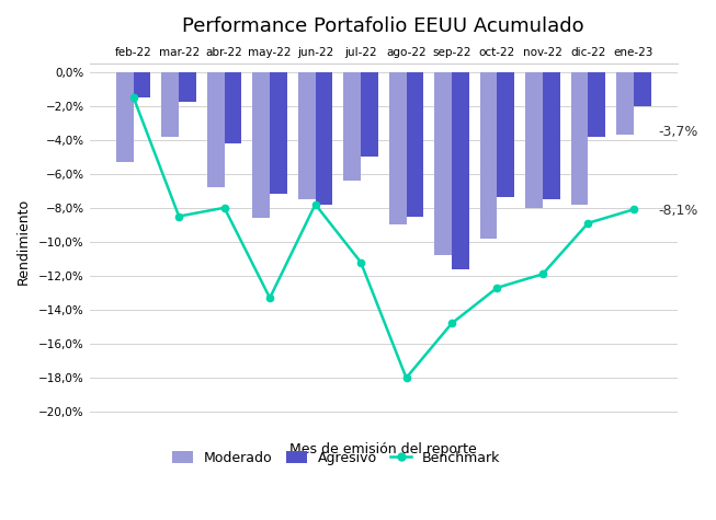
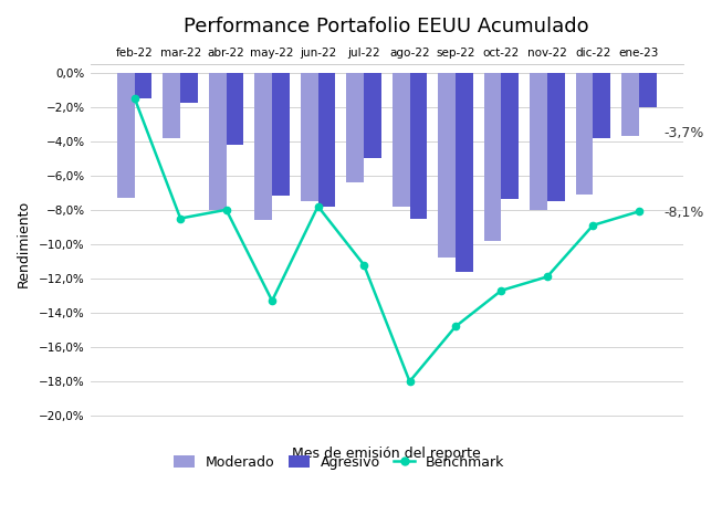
Moderado/feb-22: -5,3% -> -7,3%
Moderado/abr-22: -6,8% -> -8,0%
Moderado/ago-22: -9,0% -> -7,8%
Moderado/dic-22: -7,8% -> -7,1%
